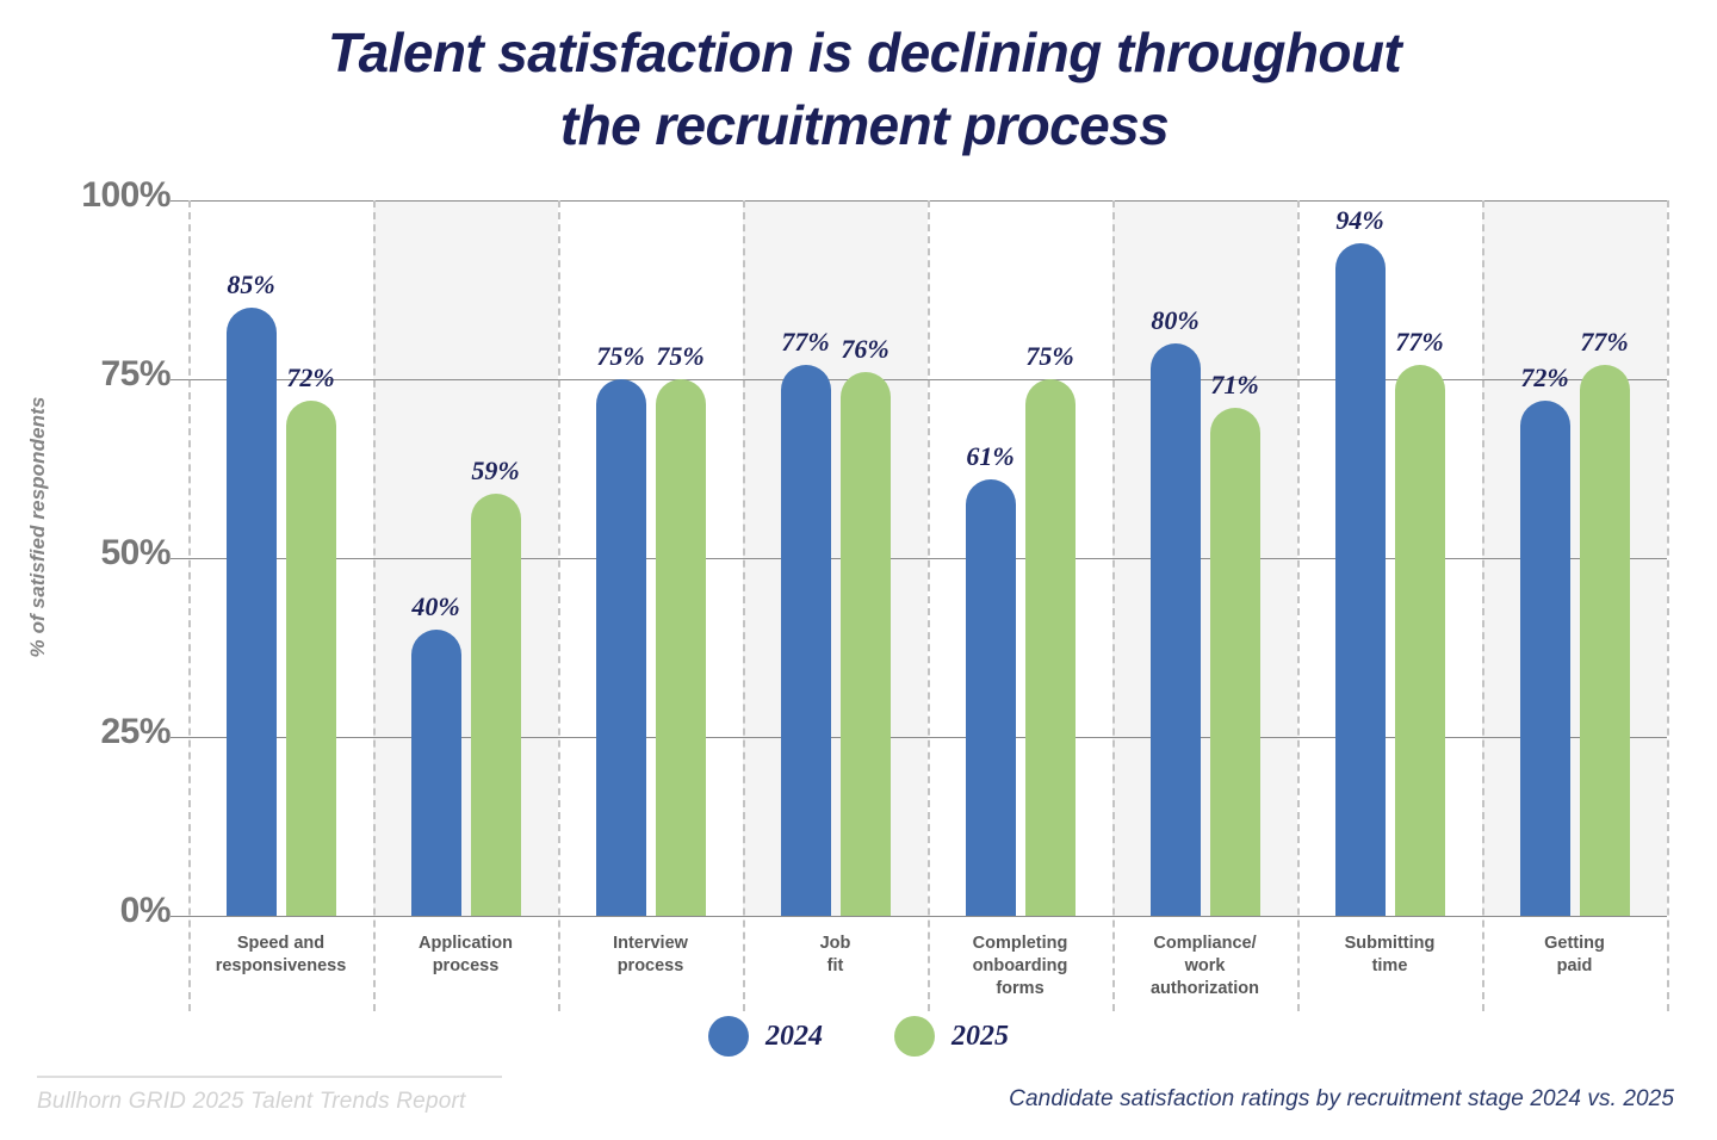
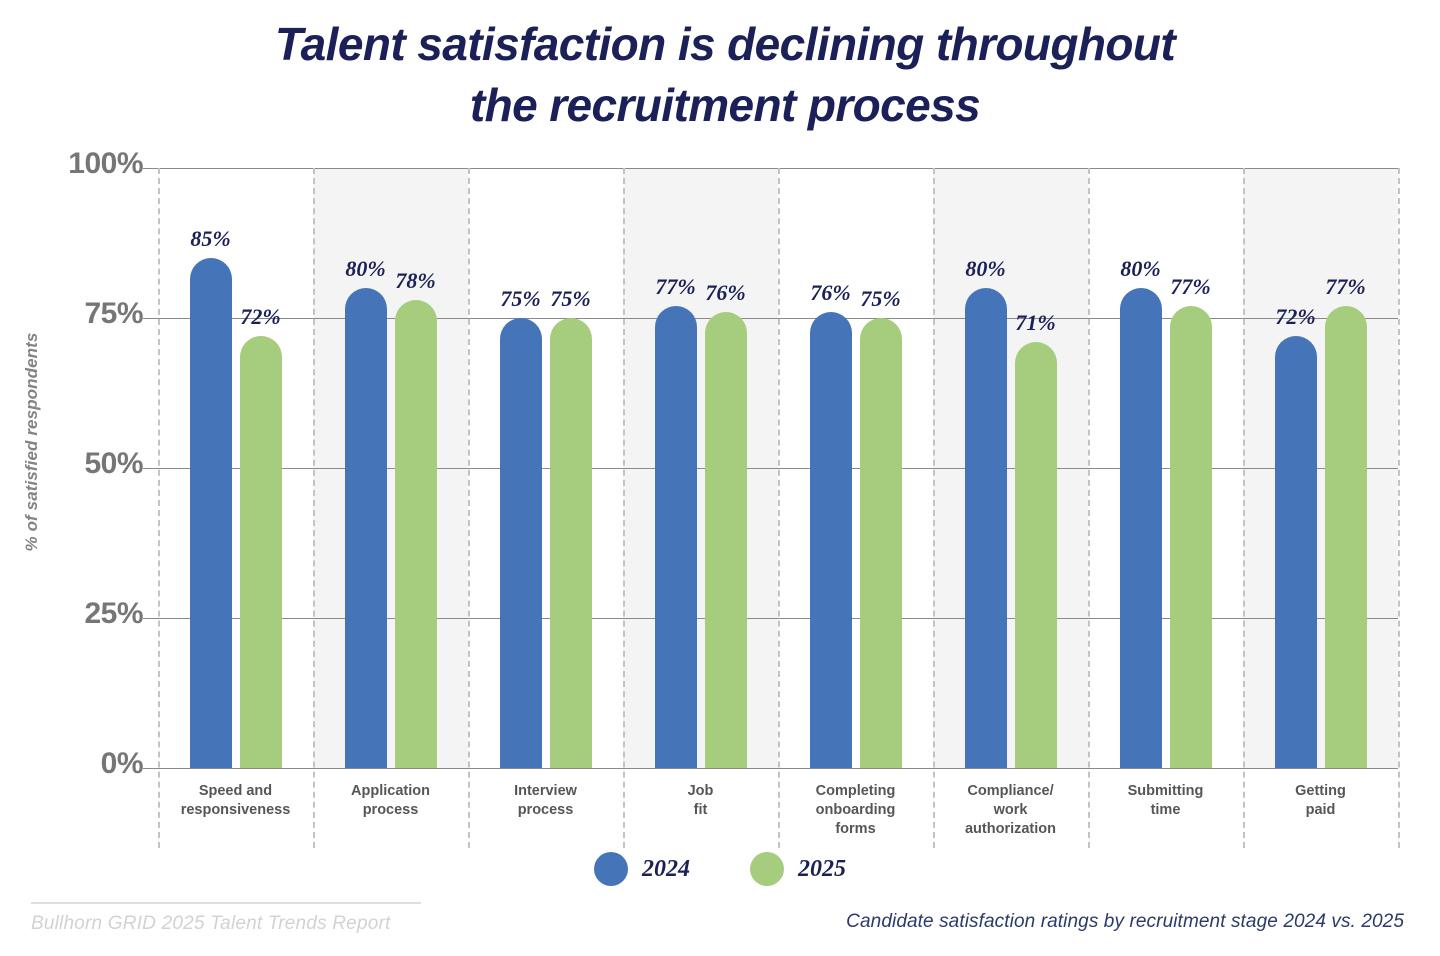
2024/Application process: 40% -> 80%
2025/Application process: 59% -> 78%
2024/Completing onboarding forms: 61% -> 76%
2024/Submitting time: 94% -> 80%
